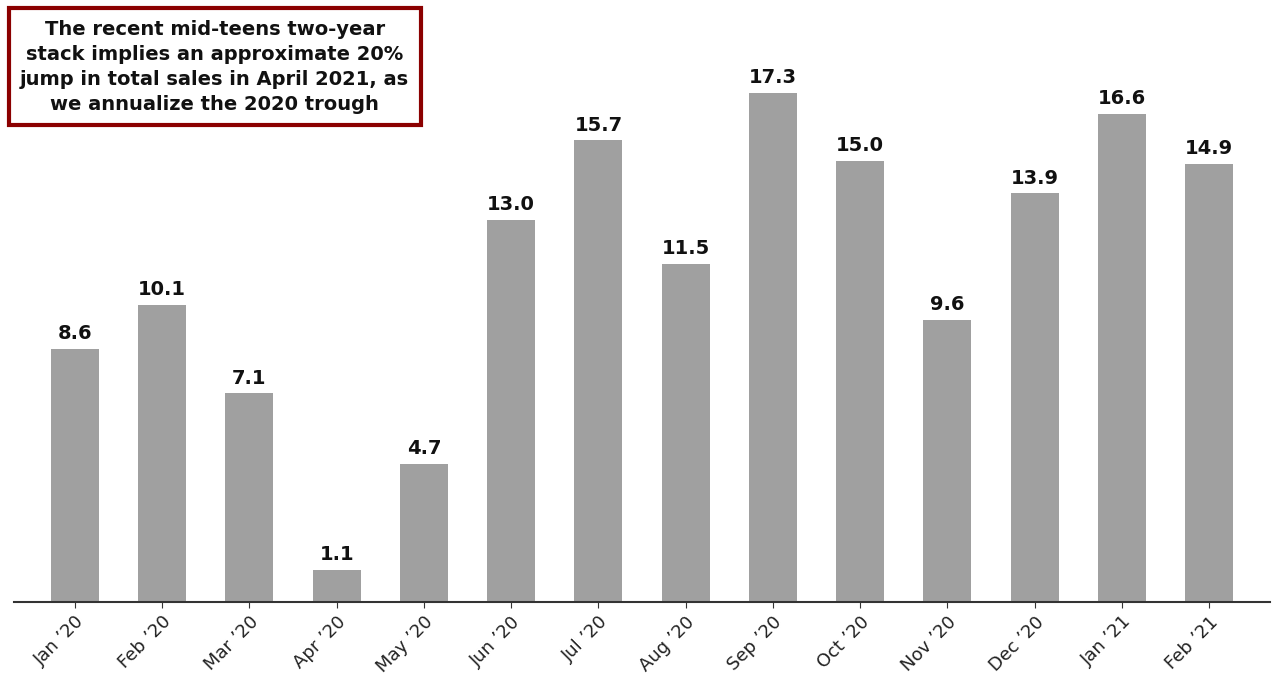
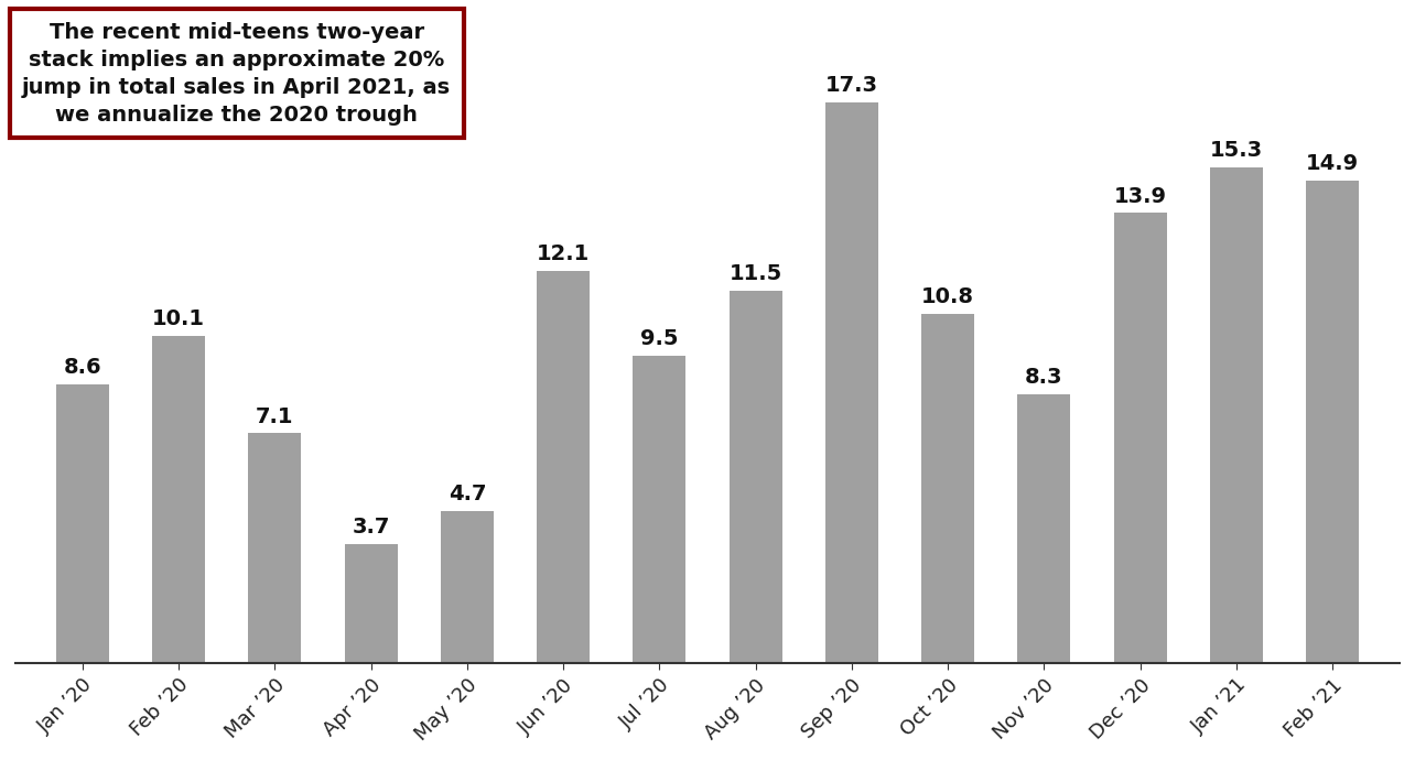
Apr ’20: 1.1 -> 3.7
Jun ’20: 13.0 -> 12.1
Jul ’20: 15.7 -> 9.5
Oct ’20: 15.0 -> 10.8
Nov ’20: 9.6 -> 8.3
Jan ’21: 16.6 -> 15.3
